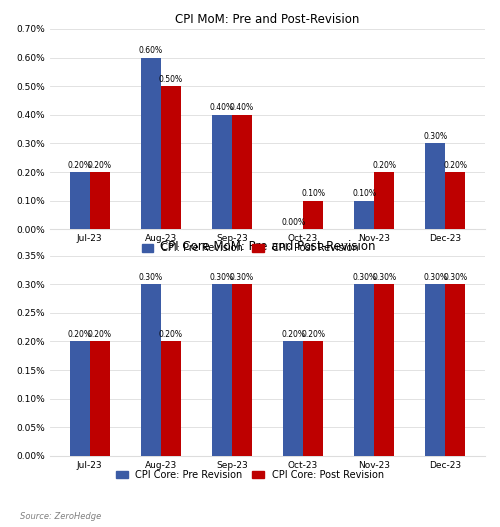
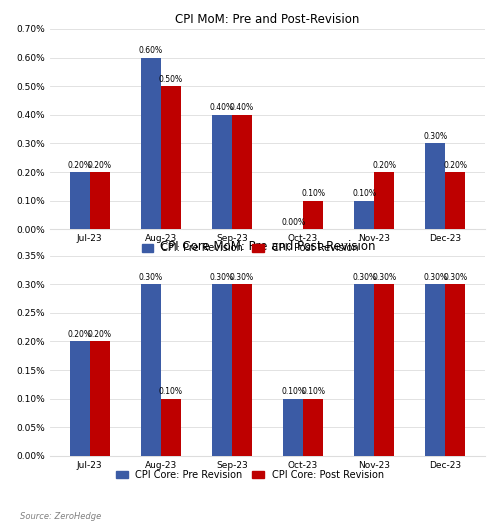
CPI Core: Post Revision/Aug-23: 0.20% -> 0.10%
CPI Core: Pre Revision/Oct-23: 0.20% -> 0.10%
CPI Core: Post Revision/Oct-23: 0.20% -> 0.10%
